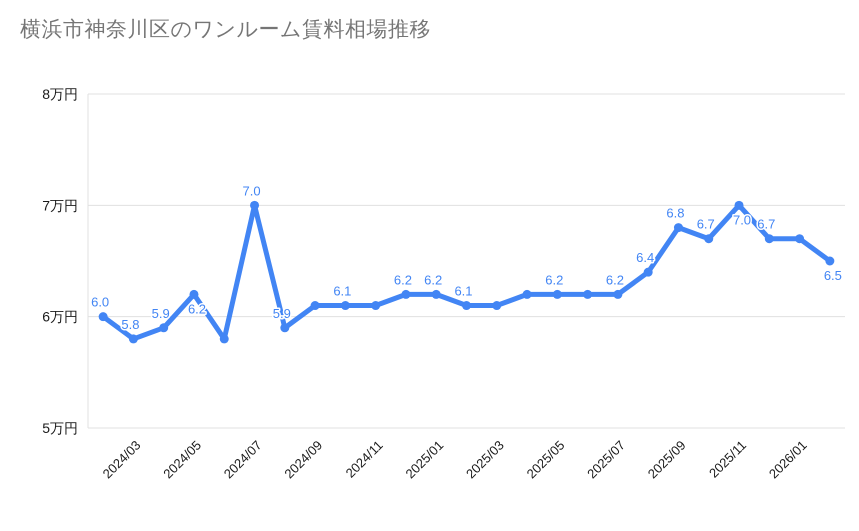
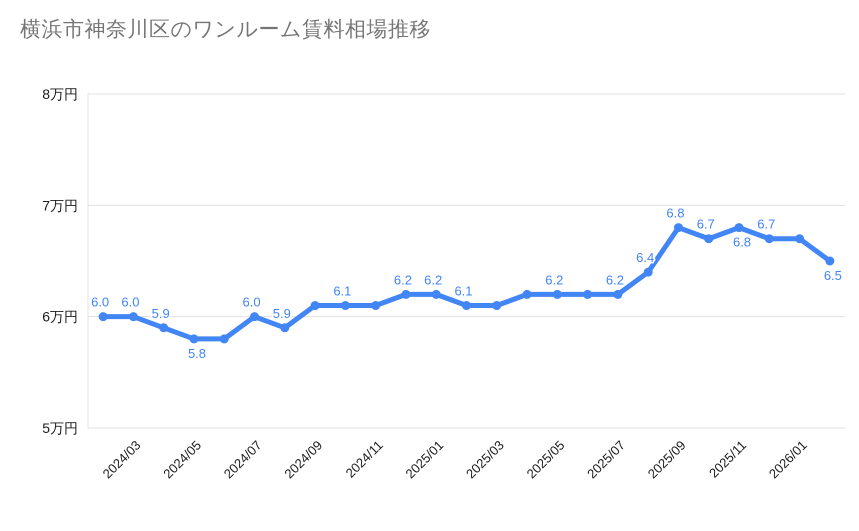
2024/03: 5.8 -> 6.0
2024/05: 6.2 -> 5.8
2024/07: 7.0 -> 6.0
2025/11: 7.0 -> 6.8
